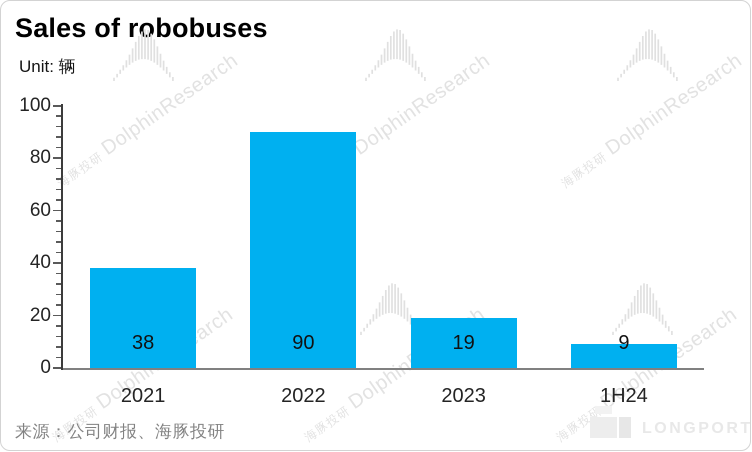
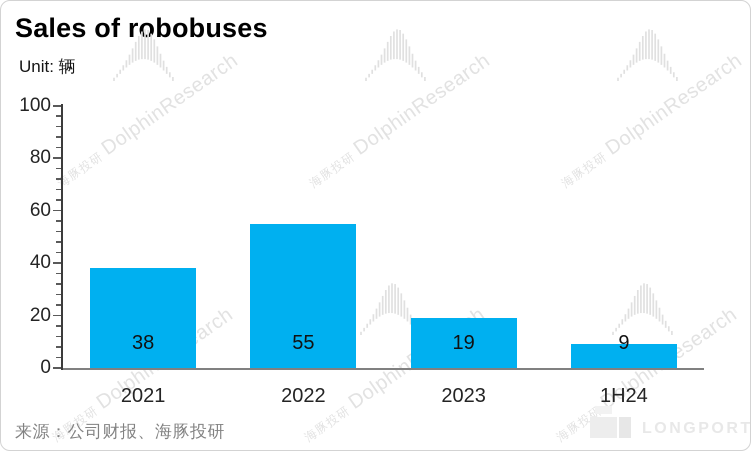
2022: 90 -> 55
